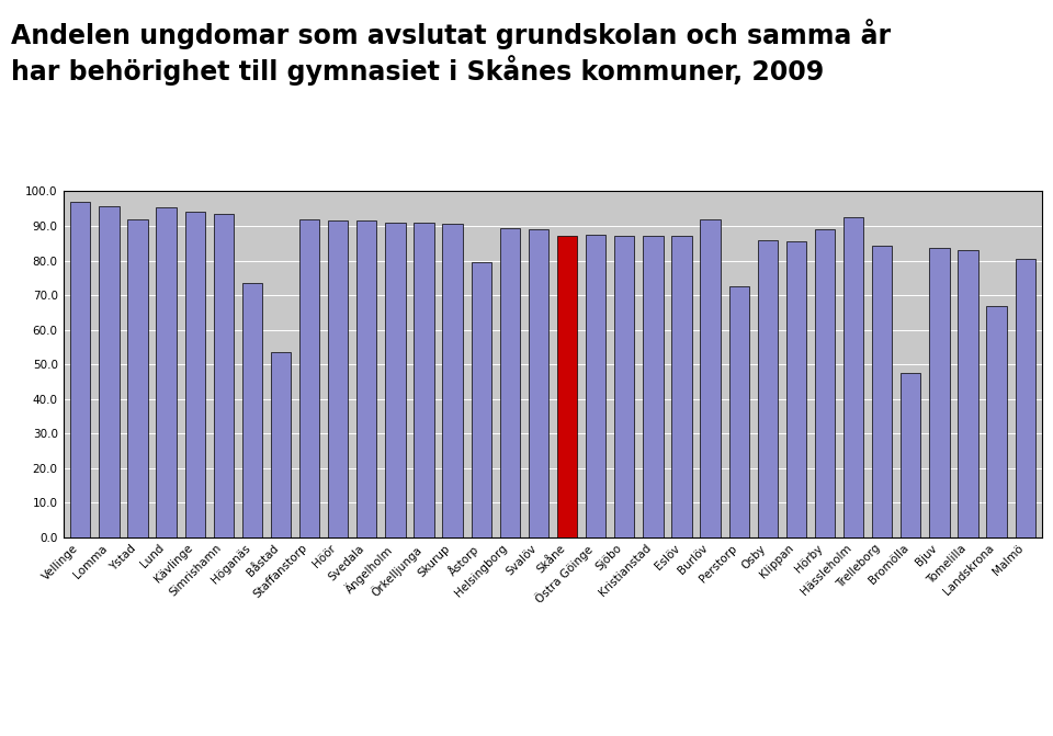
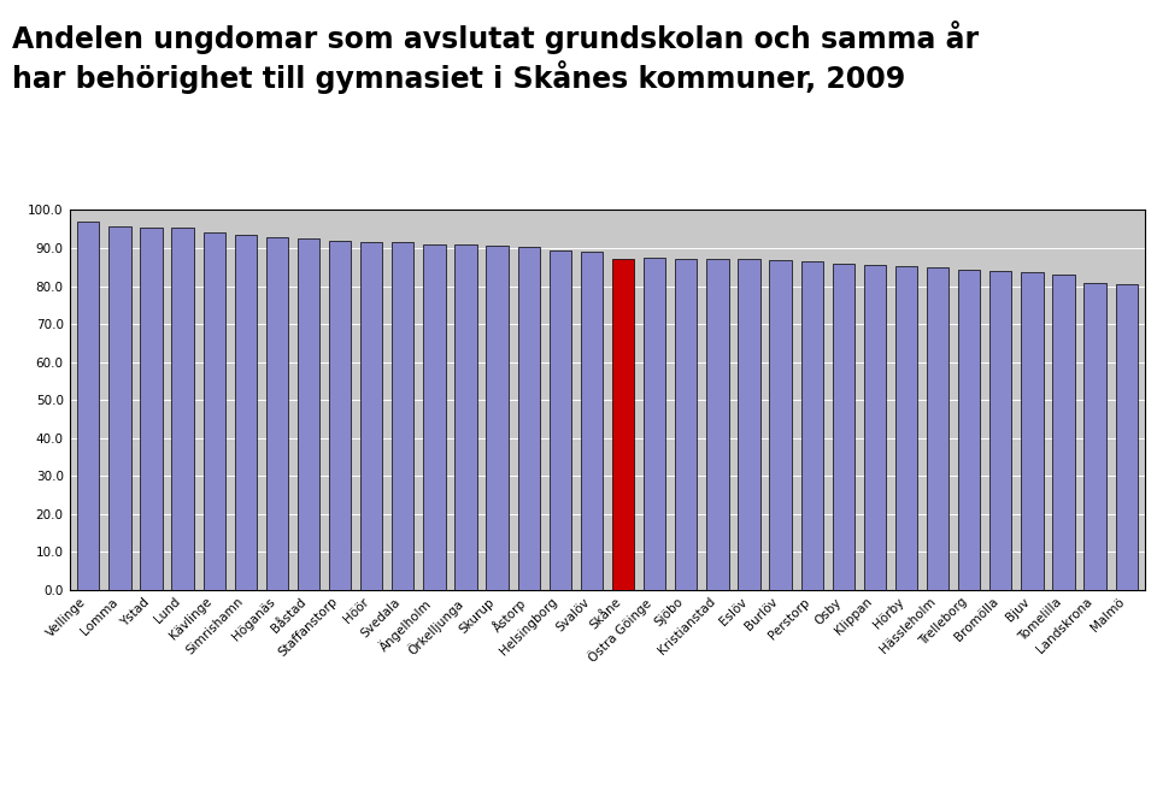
Ystad: 92.0 -> 95.5
Höganäs: 73.5 -> 93.0
Båstad: 53.5 -> 92.5
Åstorp: 79.5 -> 90.3
Burlöv: 92.0 -> 86.8
Perstorp: 72.5 -> 86.5
Hörby: 89.0 -> 85.2
Hässleholm: 92.5 -> 85.0
Bromölla: 47.5 -> 84.0
Landskrona: 67.0 -> 80.8
